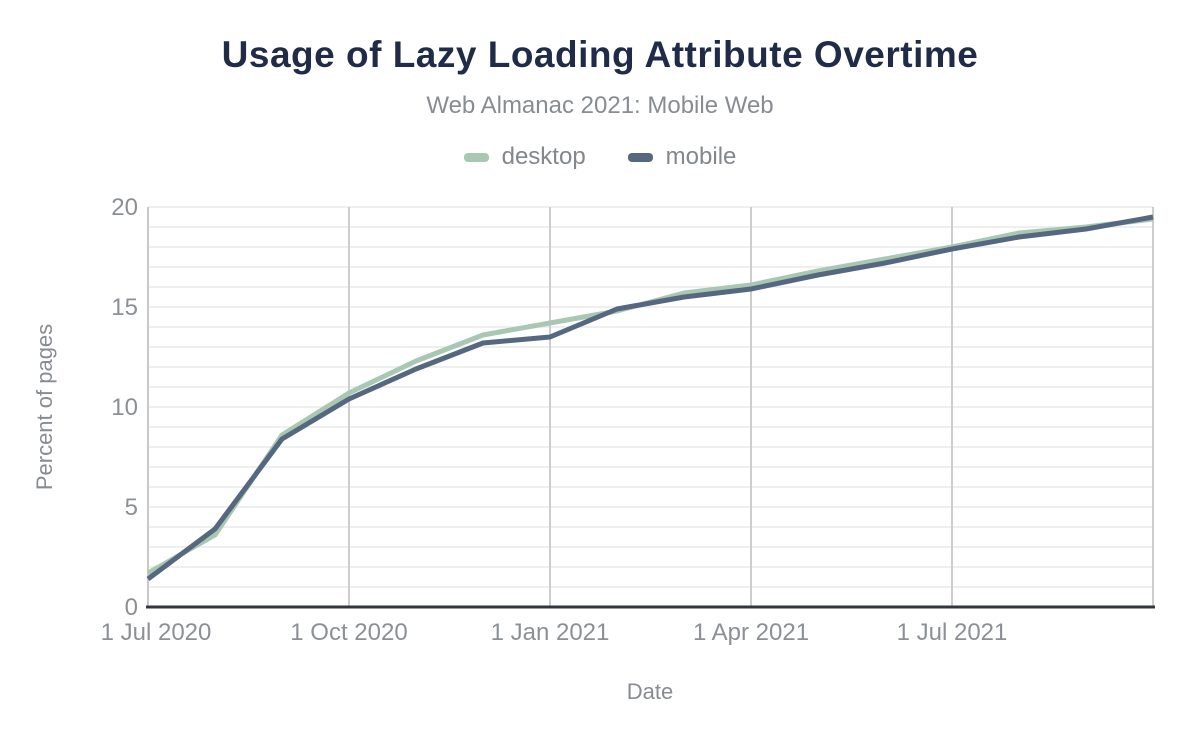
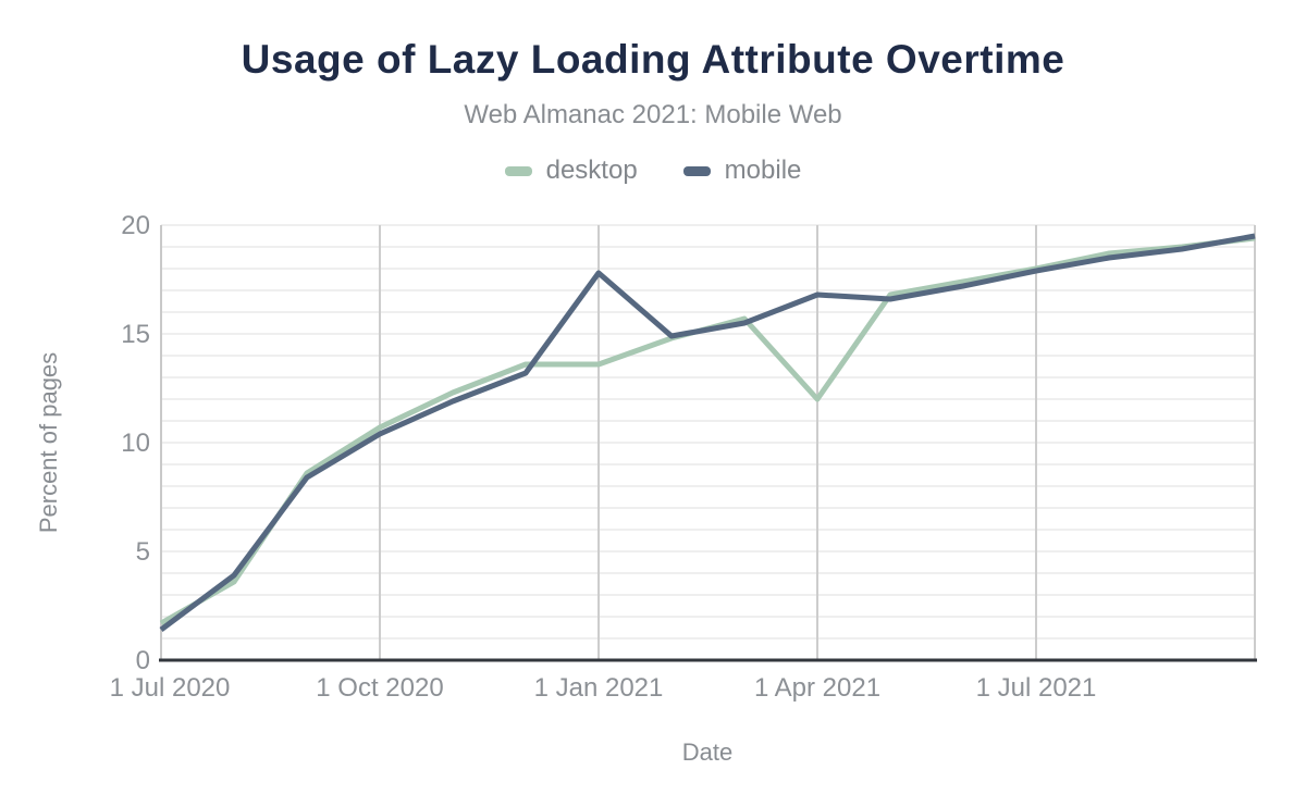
desktop/1 Jan 2021: 14.2 -> 13.6
mobile/1 Jan 2021: 13.5 -> 17.8
desktop/1 Apr 2021: 16.1 -> 12.0
mobile/1 Apr 2021: 15.9 -> 16.8
